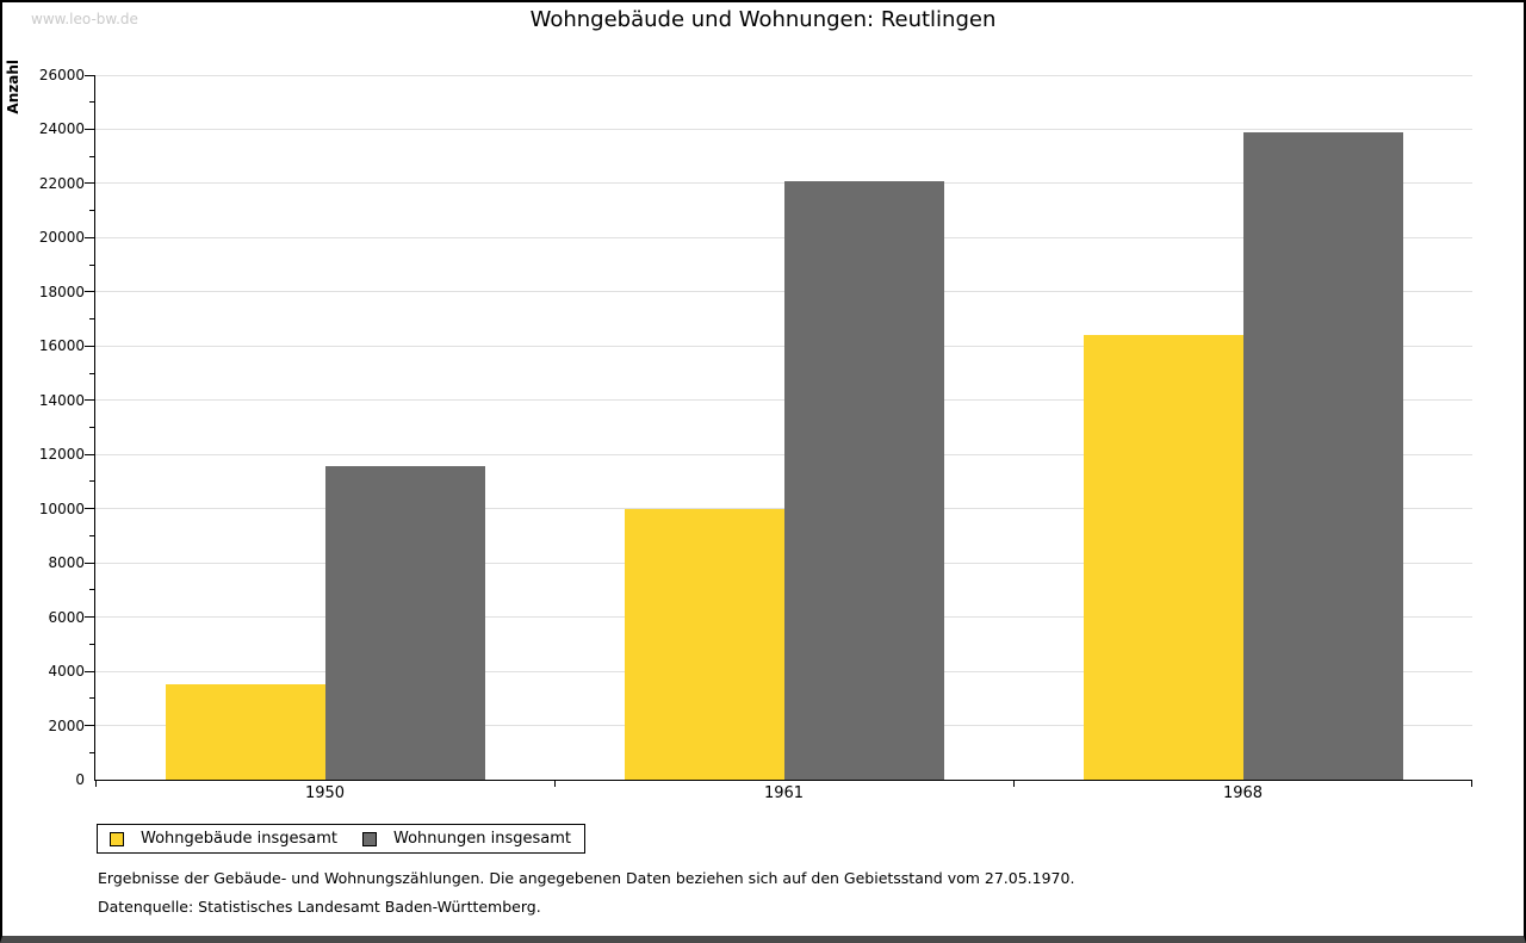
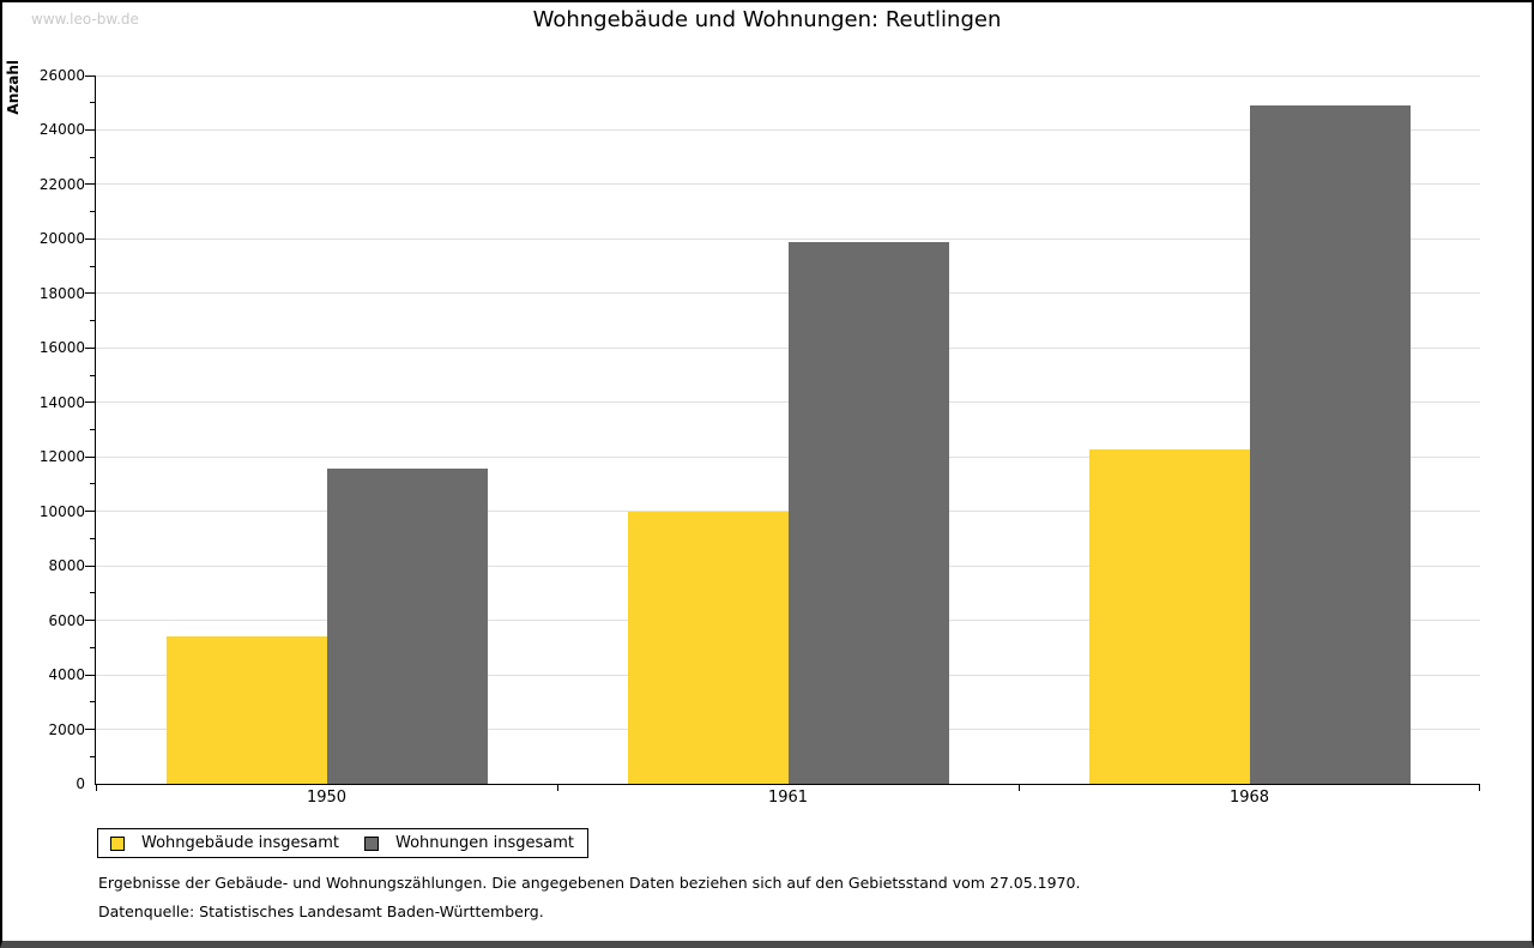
Wohngebäude insgesamt/1950: 3500 -> 5400
Wohnungen insgesamt/1961: 22100 -> 19900
Wohngebäude insgesamt/1968: 16400 -> 12300
Wohnungen insgesamt/1968: 23900 -> 24900
